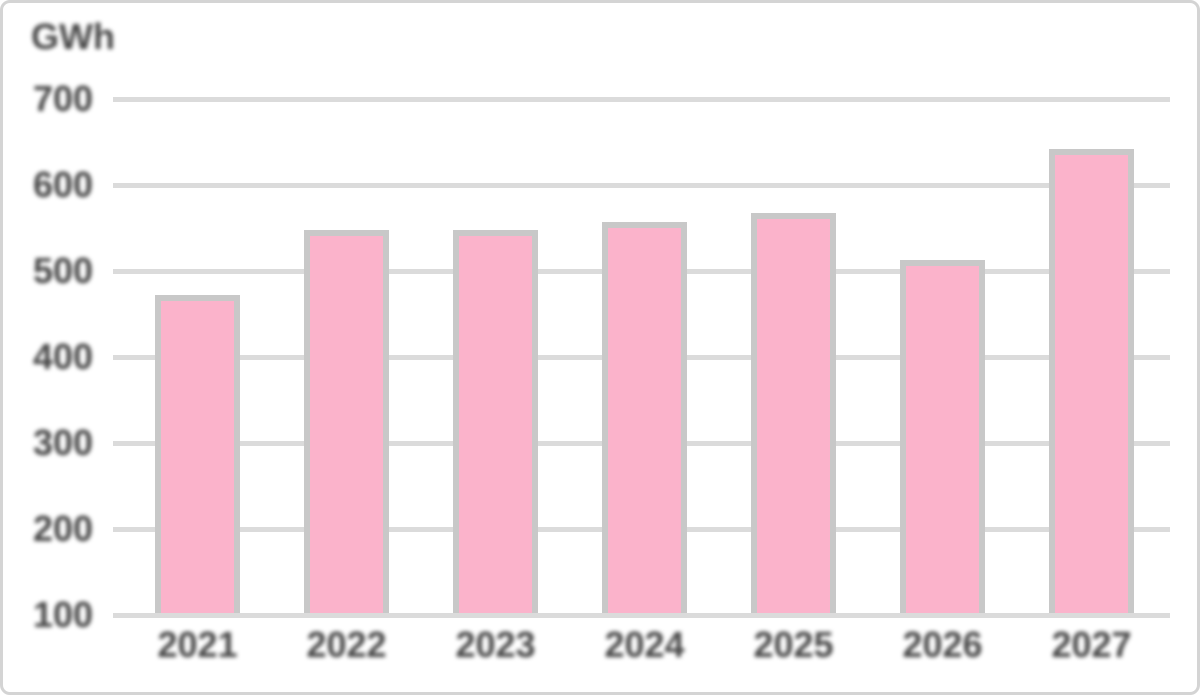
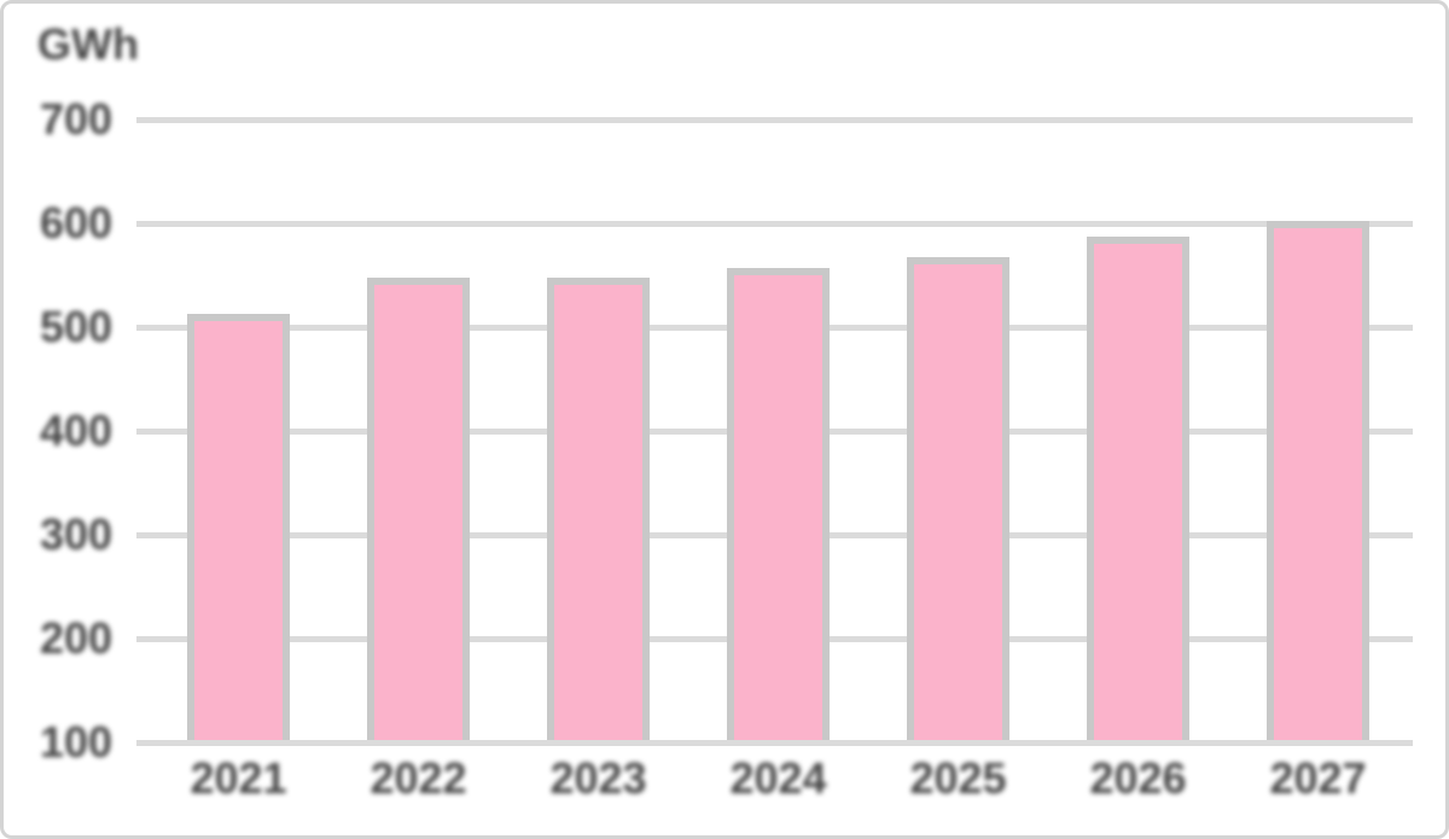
2021: 470 -> 510
2026: 510 -> 580
2027: 640 -> 600
